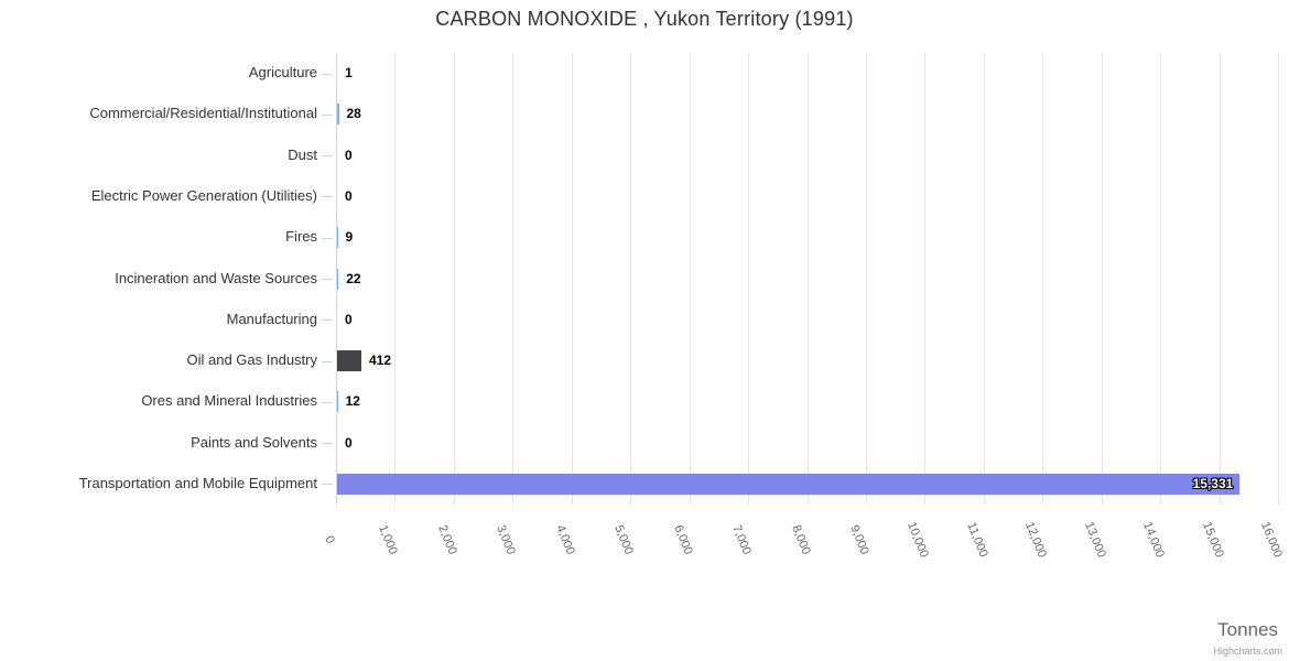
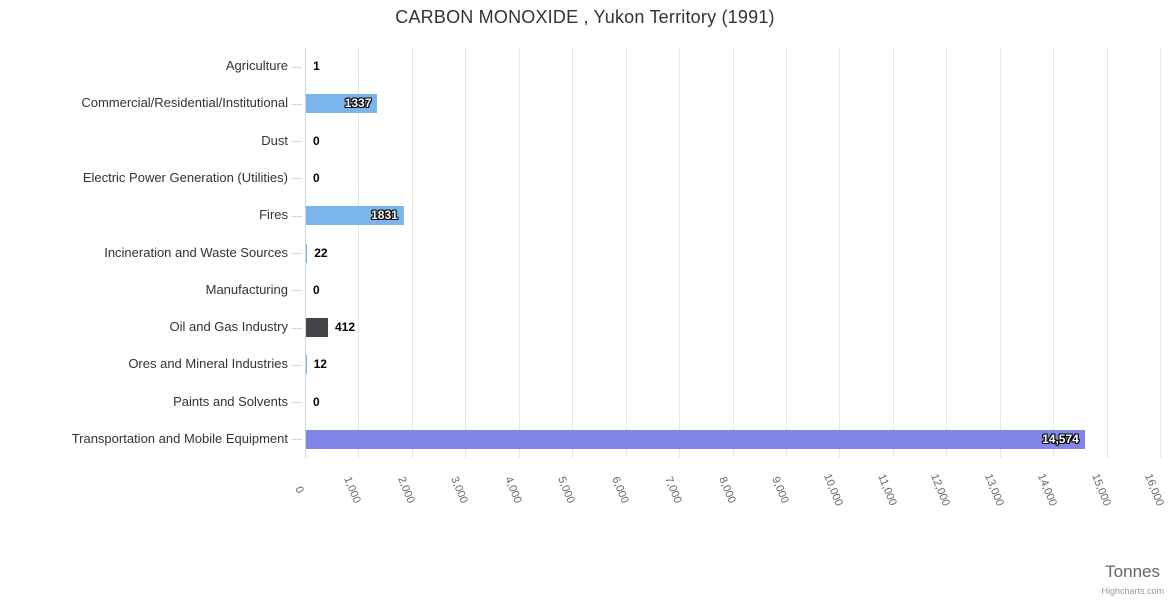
Commercial/Residential/Institutional: 28 -> 1337
Fires: 9 -> 1831
Transportation and Mobile Equipment: 15,331 -> 14,574
